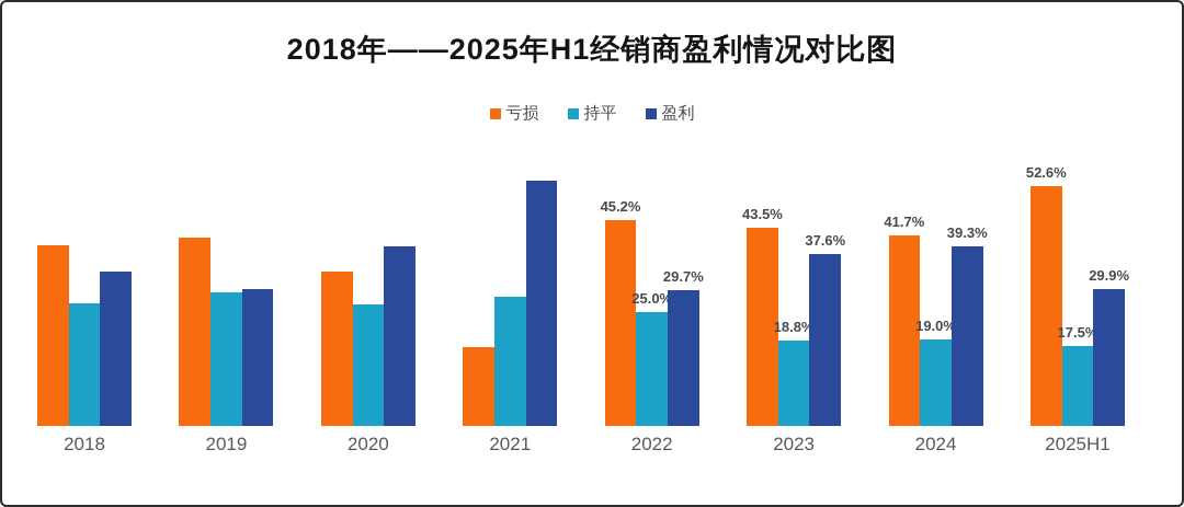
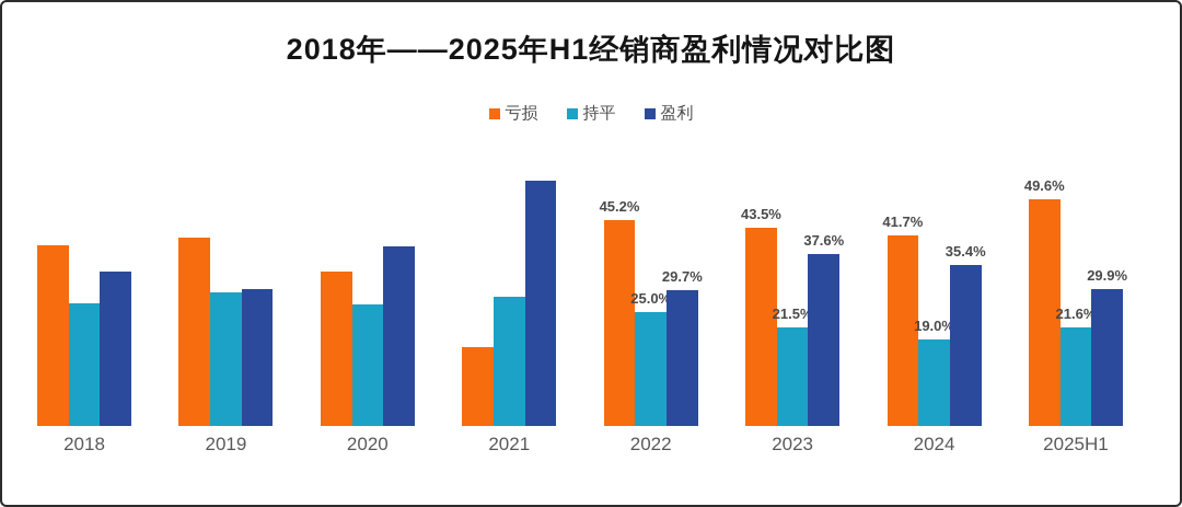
持平/2023: 18.8% -> 21.5%
盈利/2024: 39.3% -> 35.4%
亏损/2025H1: 52.6% -> 49.6%
持平/2025H1: 17.5% -> 21.6%
